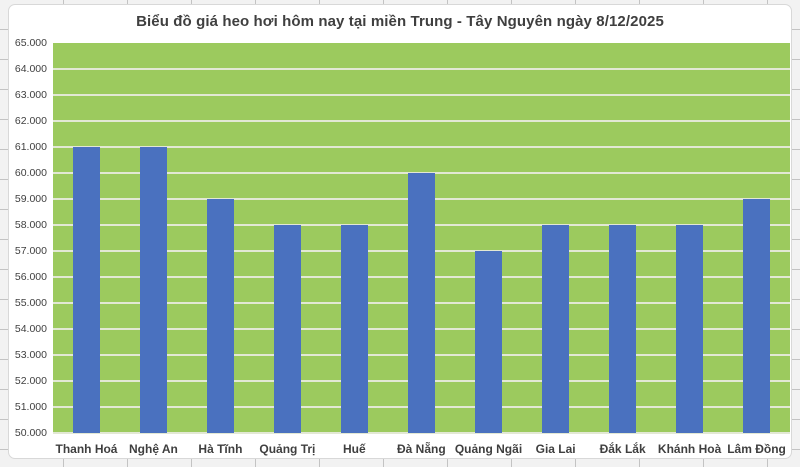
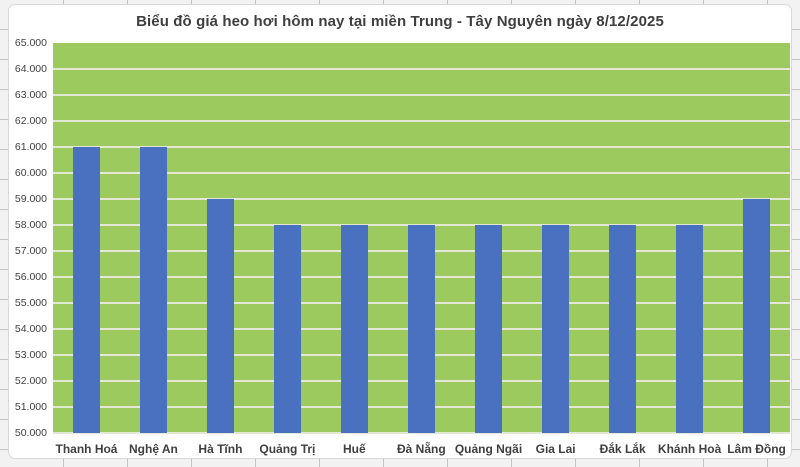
Đà Nẵng: 60000 -> 58000
Quảng Ngãi: 57000 -> 58000
